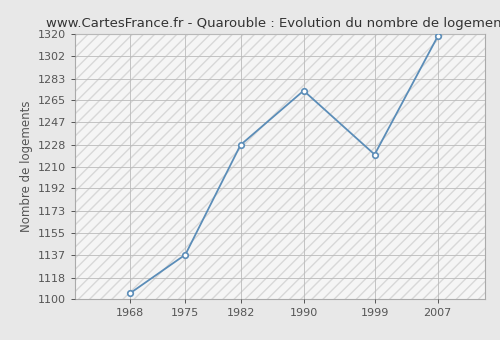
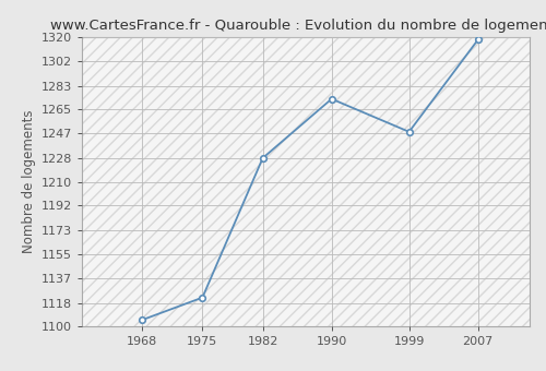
1975: 1137 -> 1122
1999: 1220 -> 1248
